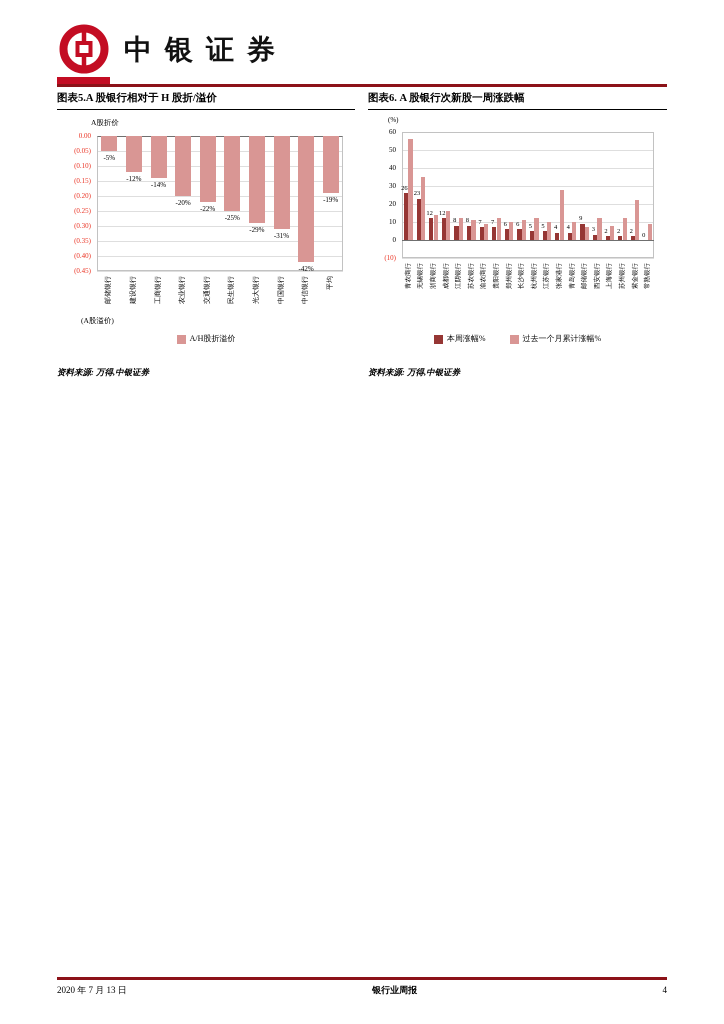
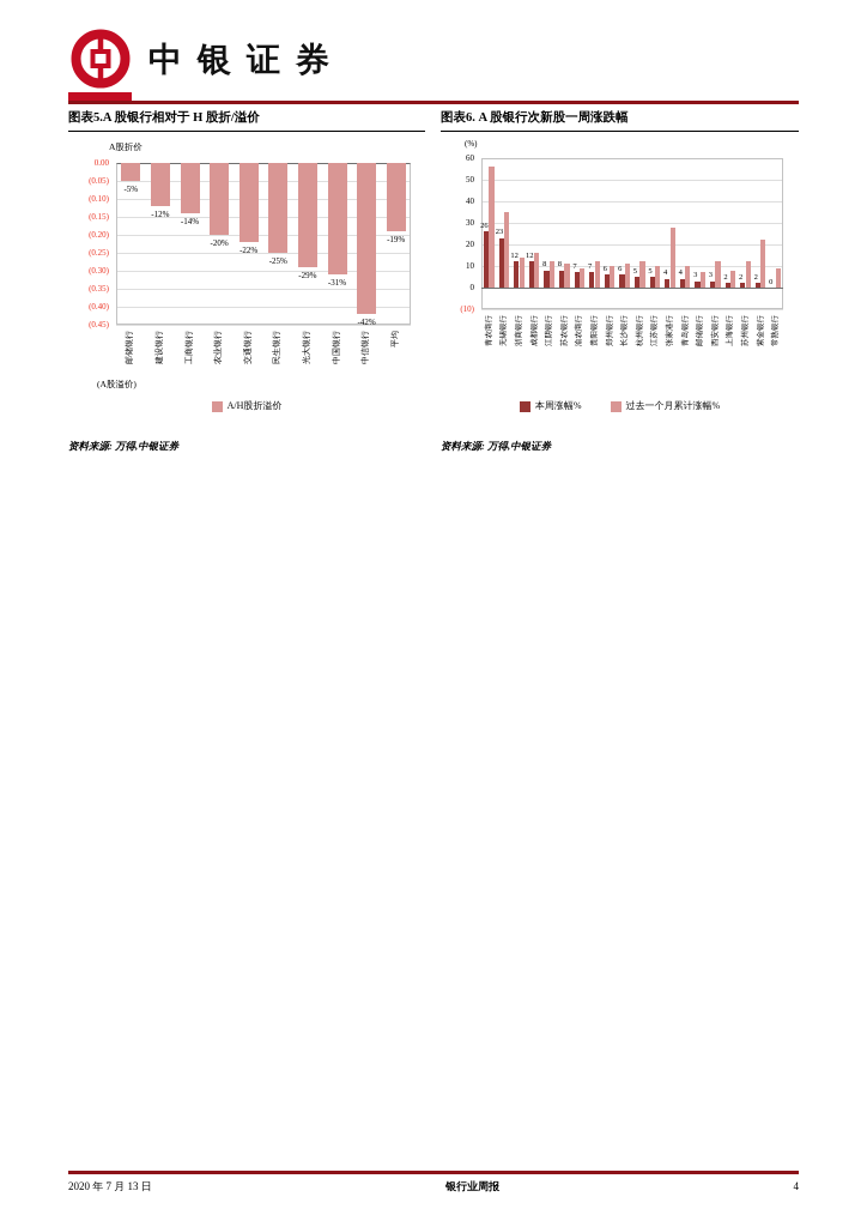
图表6. A 股银行次新股一周涨跌幅/本周涨幅%/邮储银行: 9 -> 3
